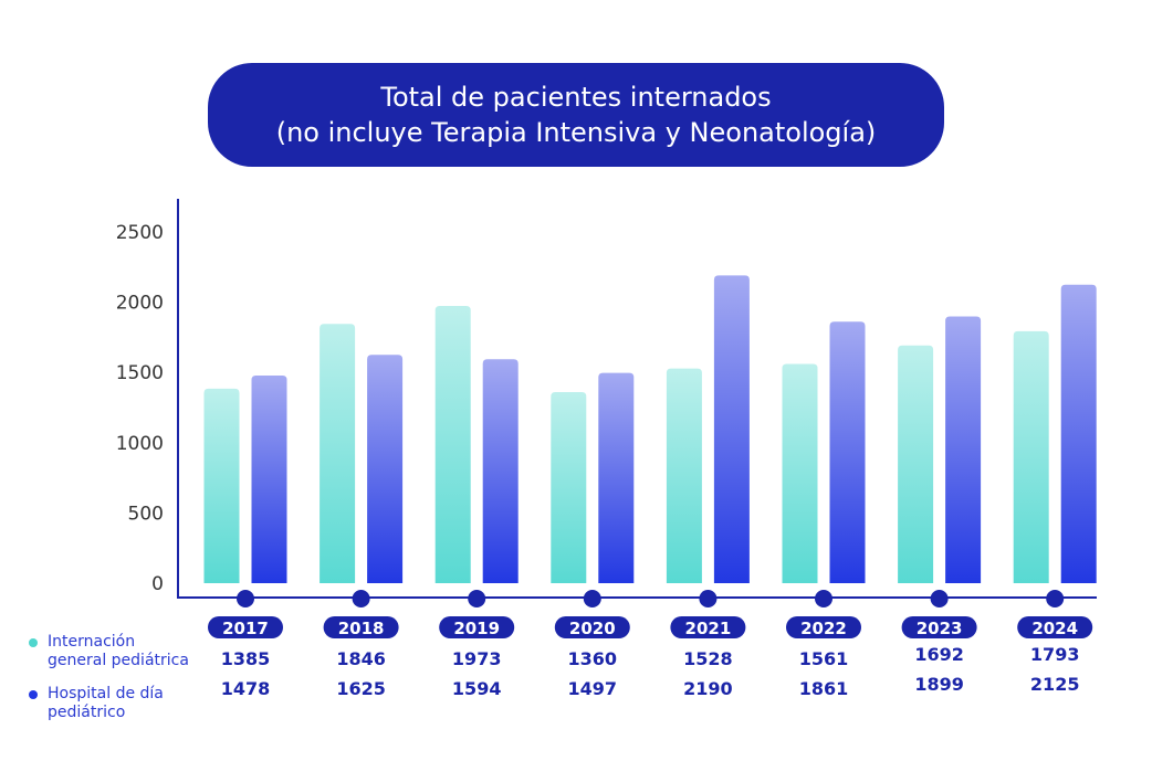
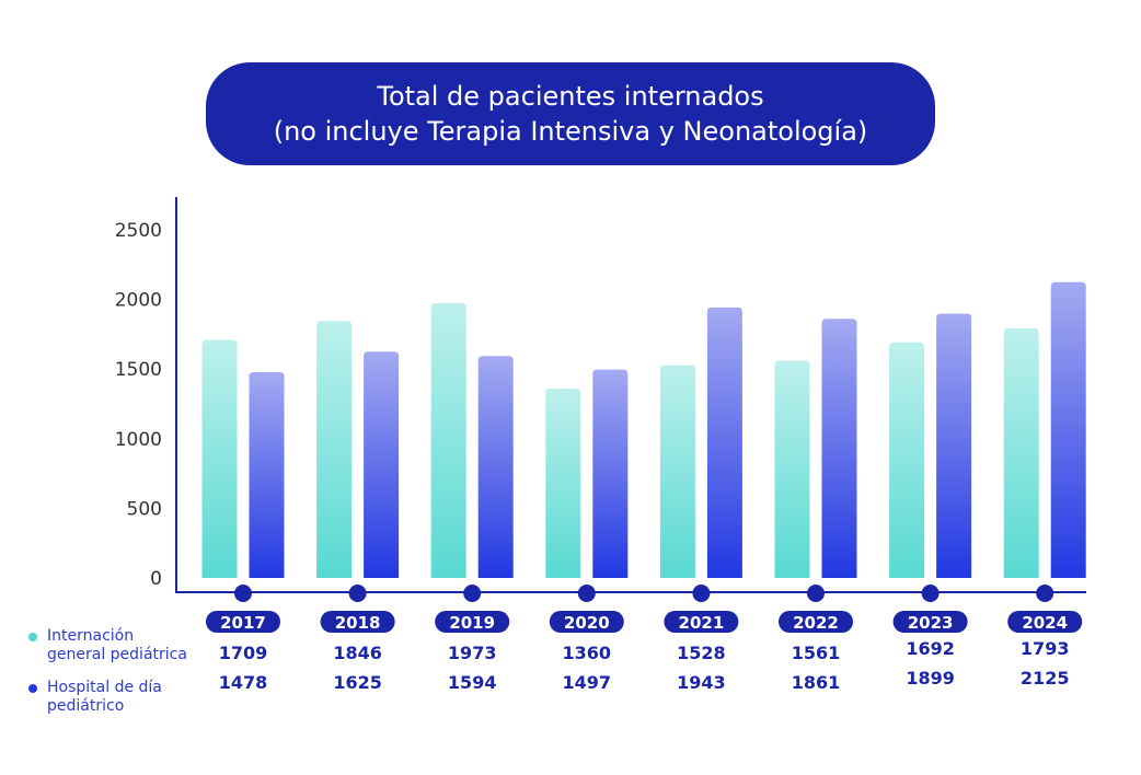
Internación general pediátrica/2017: 1385 -> 1709
Hospital de día pediátrico/2021: 2190 -> 1943
